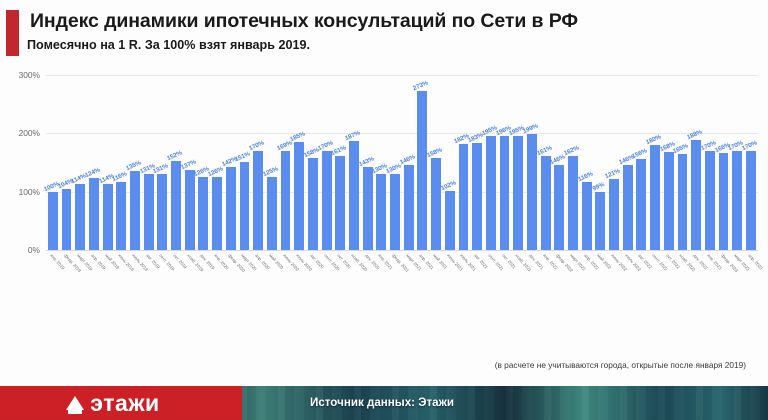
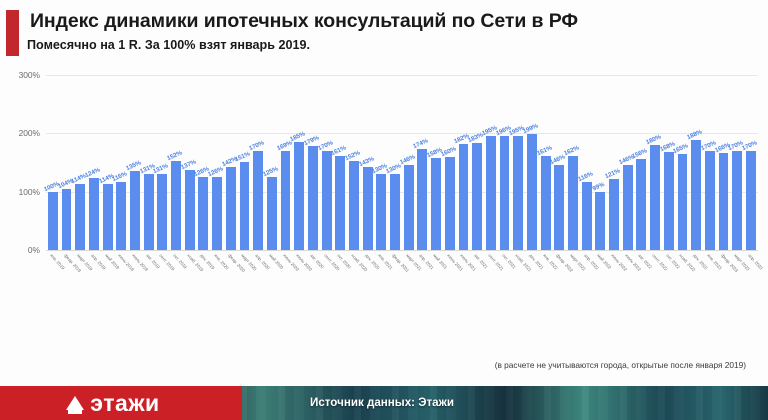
авг. 2020: 158% -> 179%
нояб. 2020: 187% -> 152%
апр. 2021: 273% -> 174%
июнь 2021: 102% -> 160%
